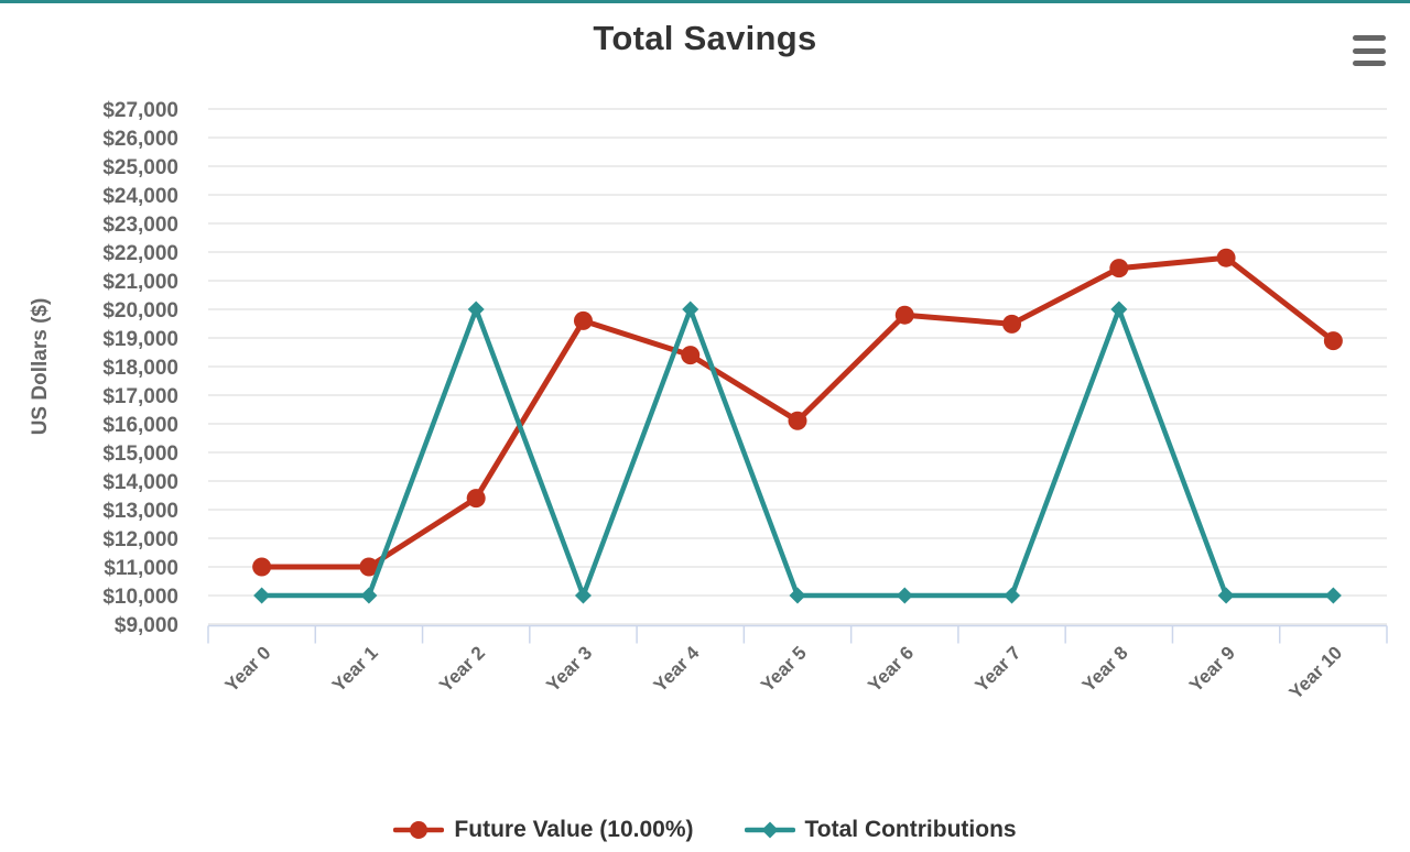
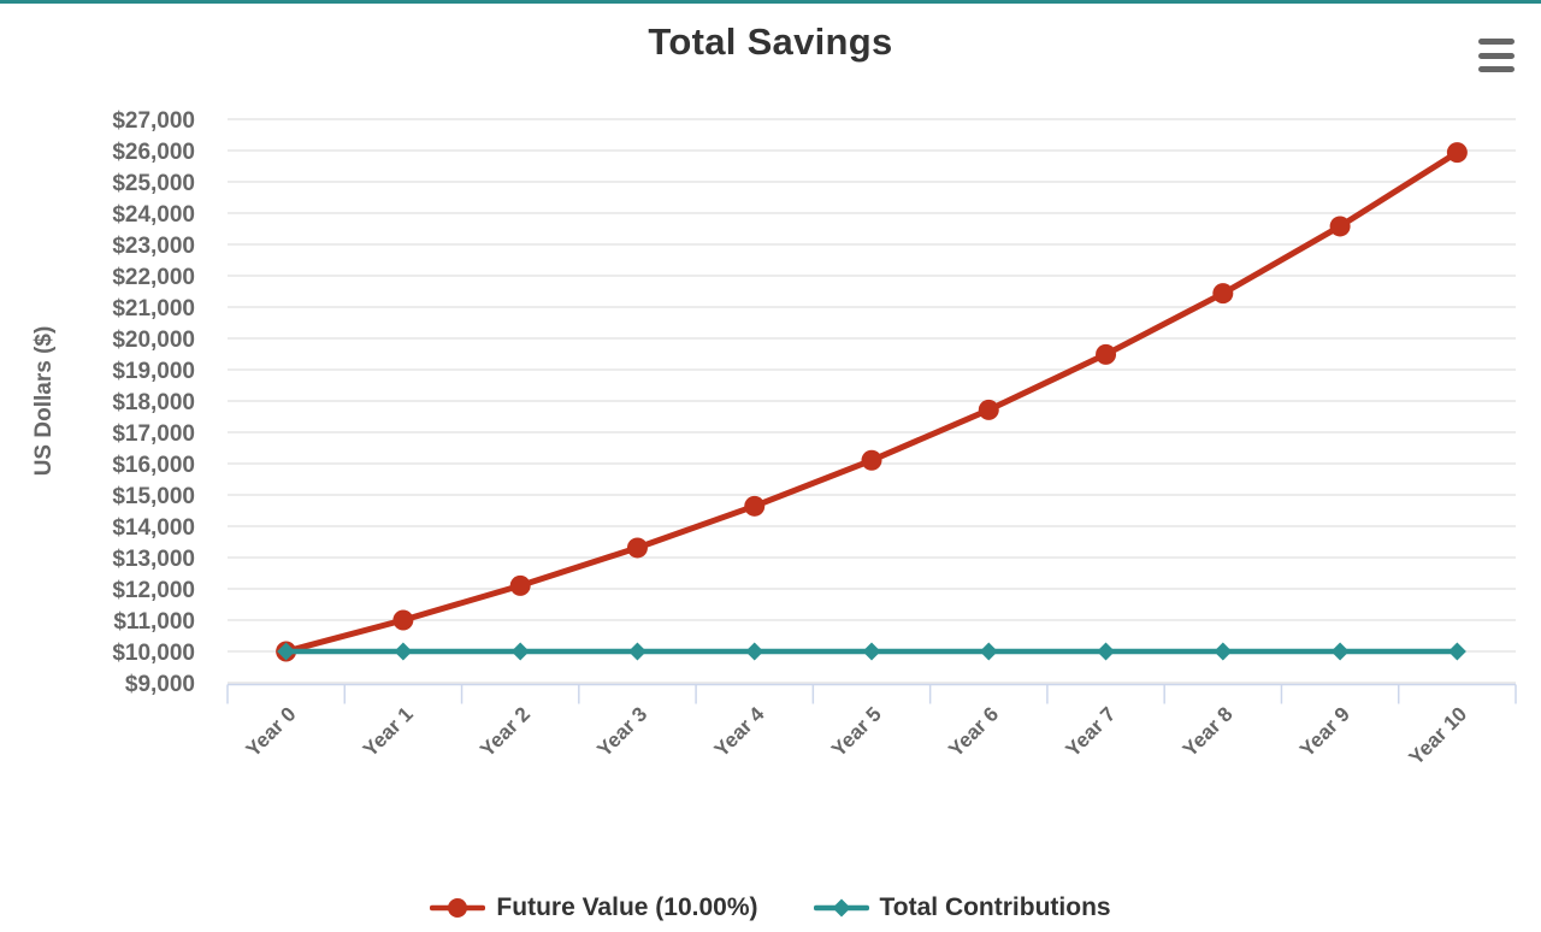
Future Value (10.00%)/Year 0: $11000 -> $10000
Future Value (10.00%)/Year 2: $13400 -> $12100
Total Contributions/Year 2: $20000 -> $10000
Future Value (10.00%)/Year 3: $19600 -> $13300
Future Value (10.00%)/Year 4: $18400 -> $14600
Total Contributions/Year 4: $20000 -> $10000
Future Value (10.00%)/Year 6: $19800 -> $17700
Total Contributions/Year 8: $20000 -> $10000
Future Value (10.00%)/Year 9: $21800 -> $23600
Future Value (10.00%)/Year 10: $18900 -> $25900
